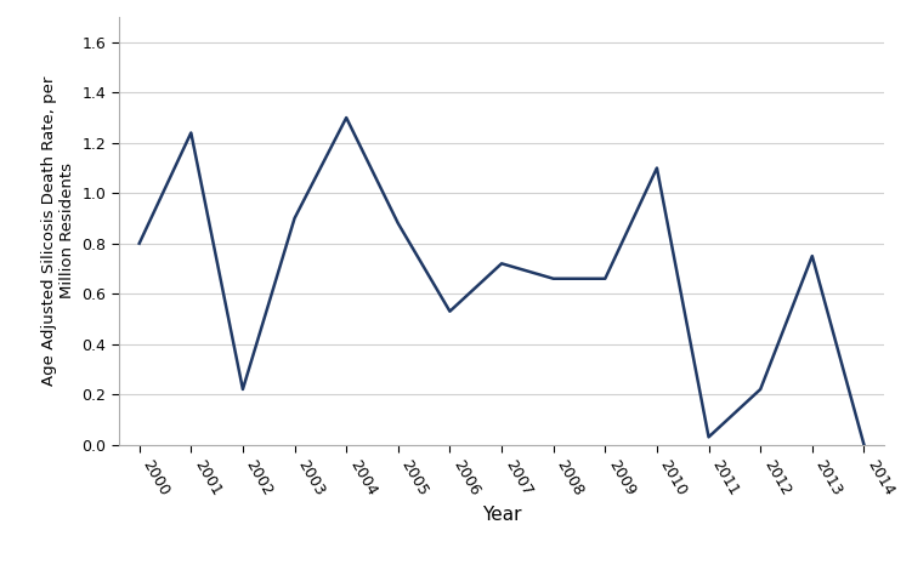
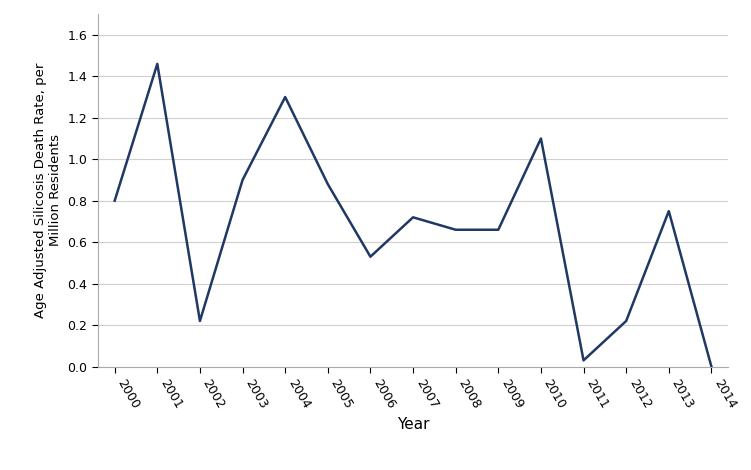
2001: 1.24 -> 1.46
